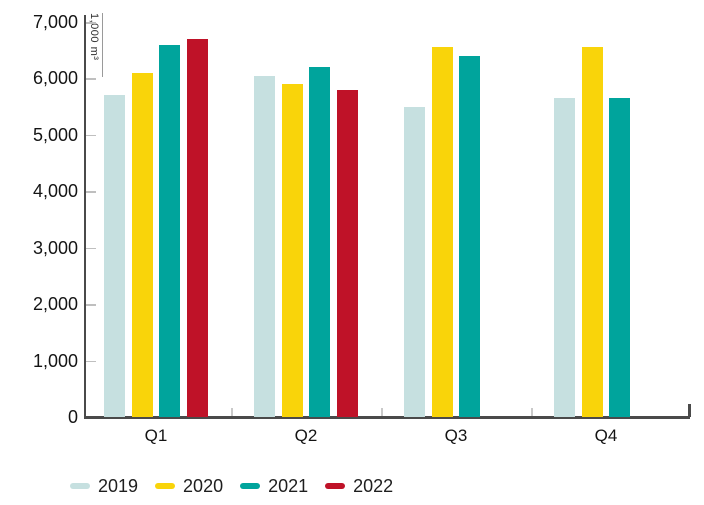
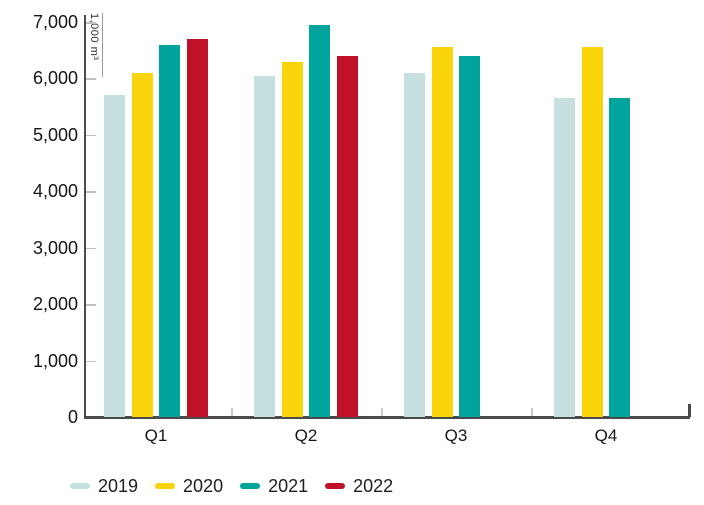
2020/Q2: 5900 -> 6300
2021/Q2: 6200 -> 7000
2022/Q2: 5800 -> 6400
2019/Q3: 5500 -> 6100
